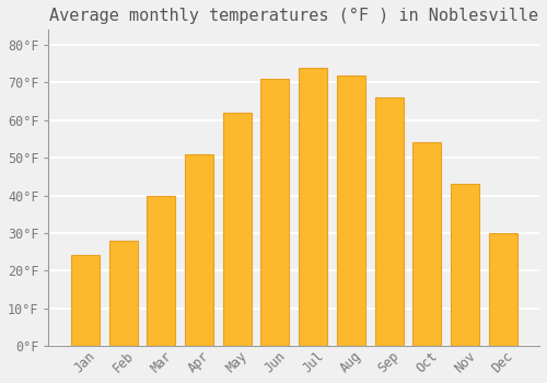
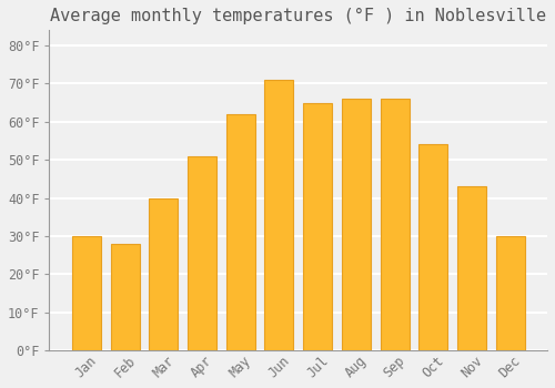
Jan: 24°F -> 30°F
Jul: 74°F -> 65°F
Aug: 72°F -> 66°F
